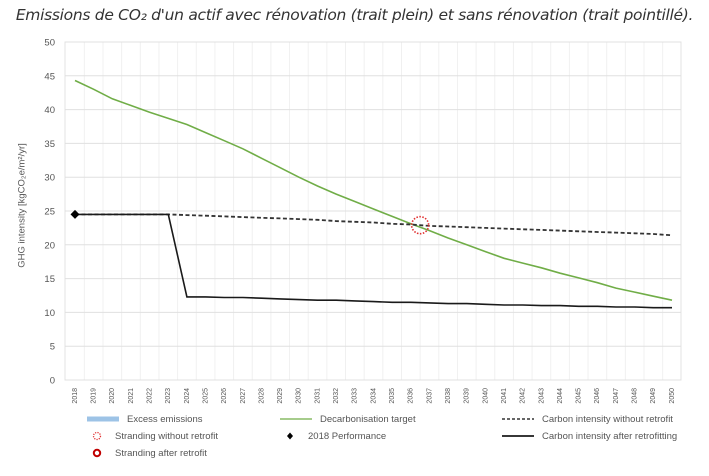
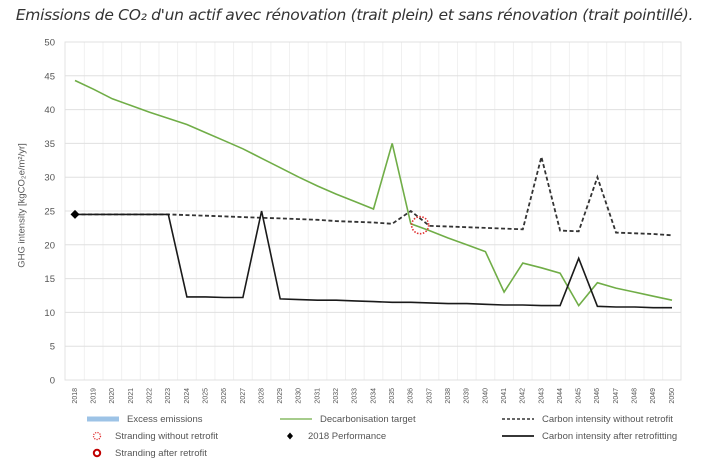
Carbon intensity after retrofitting/2028: 12 -> 25
Decarbonisation target/2035: 24 -> 35
Carbon intensity without retrofit/2036: 23 -> 25
Decarbonisation target/2041: 18 -> 13
Carbon intensity without retrofit/2043: 22 -> 33
Decarbonisation target/2045: 15 -> 11
Carbon intensity after retrofitting/2045: 11 -> 18
Carbon intensity without retrofit/2046: 22 -> 30
